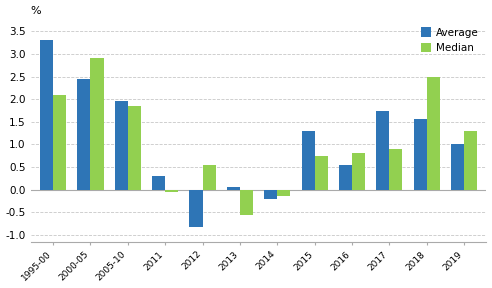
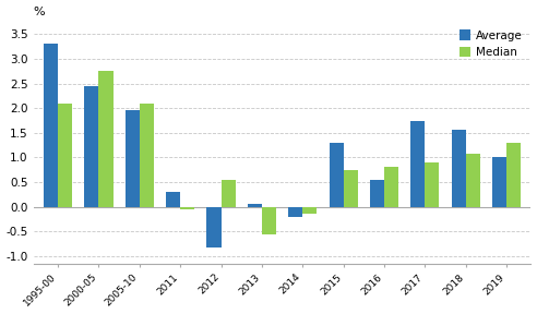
Median/2000-05: 2.90 -> 2.75
Median/2005-10: 1.85 -> 2.10
Median/2018: 2.50 -> 1.07
